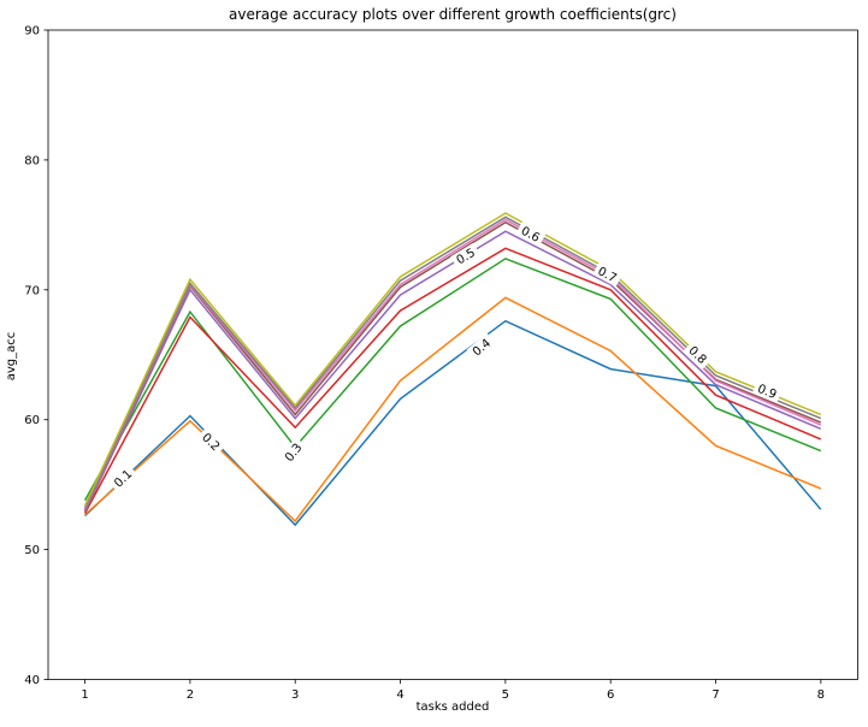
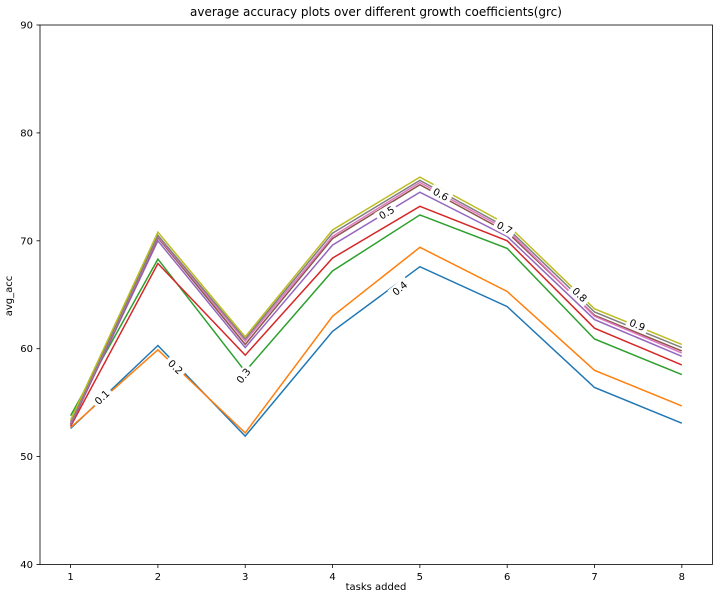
0.1/7: 62.6 -> 56.4
